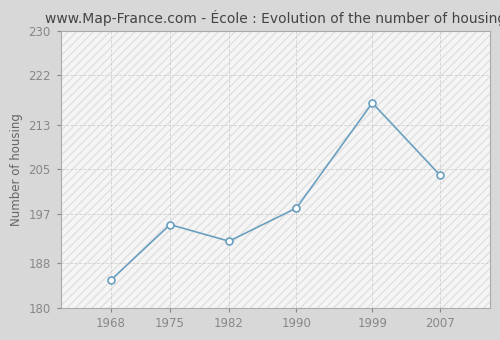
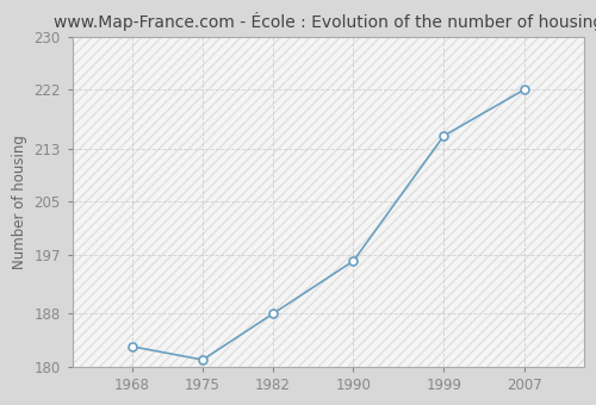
1968: 185 -> 183
1975: 195 -> 181
1982: 192 -> 188
1990: 198 -> 196
1999: 217 -> 215
2007: 204 -> 222
